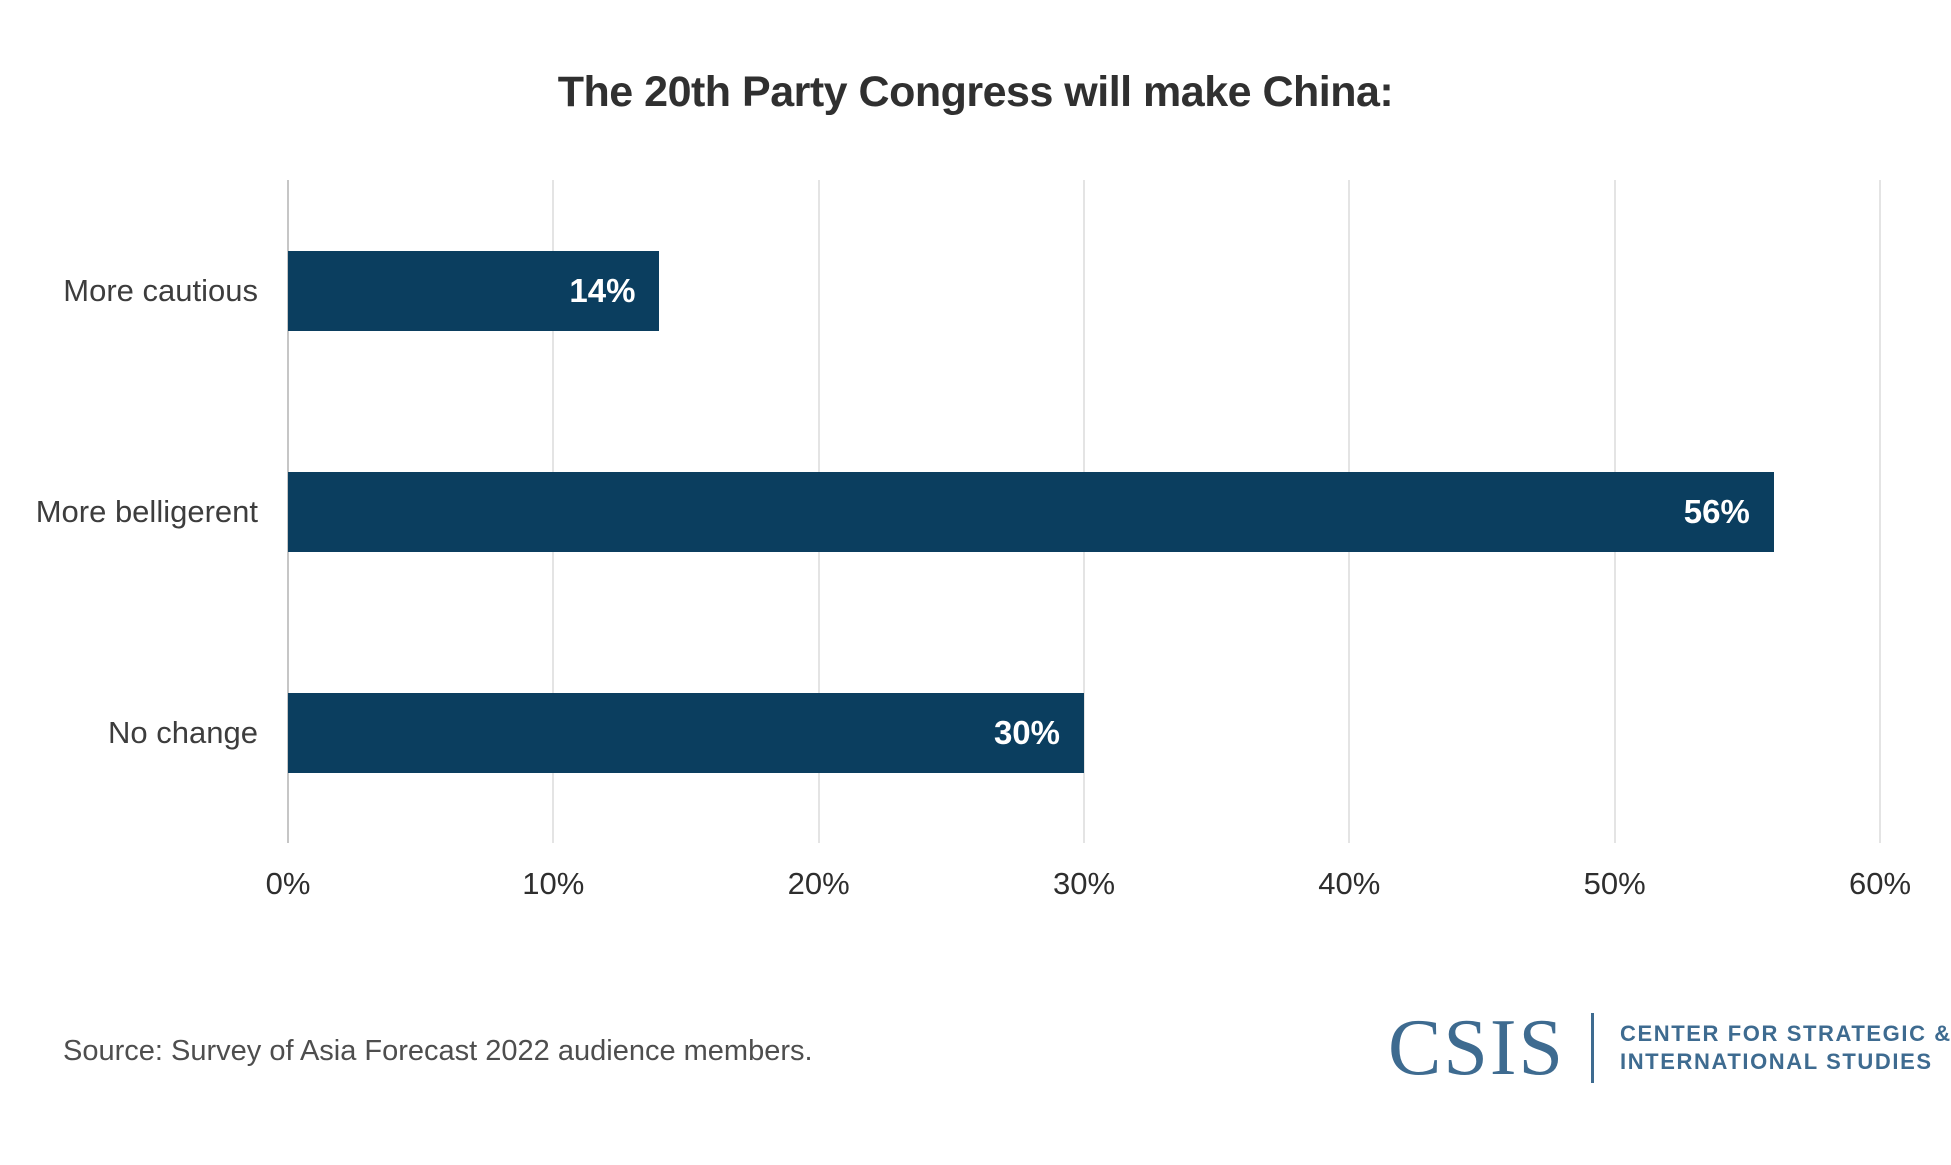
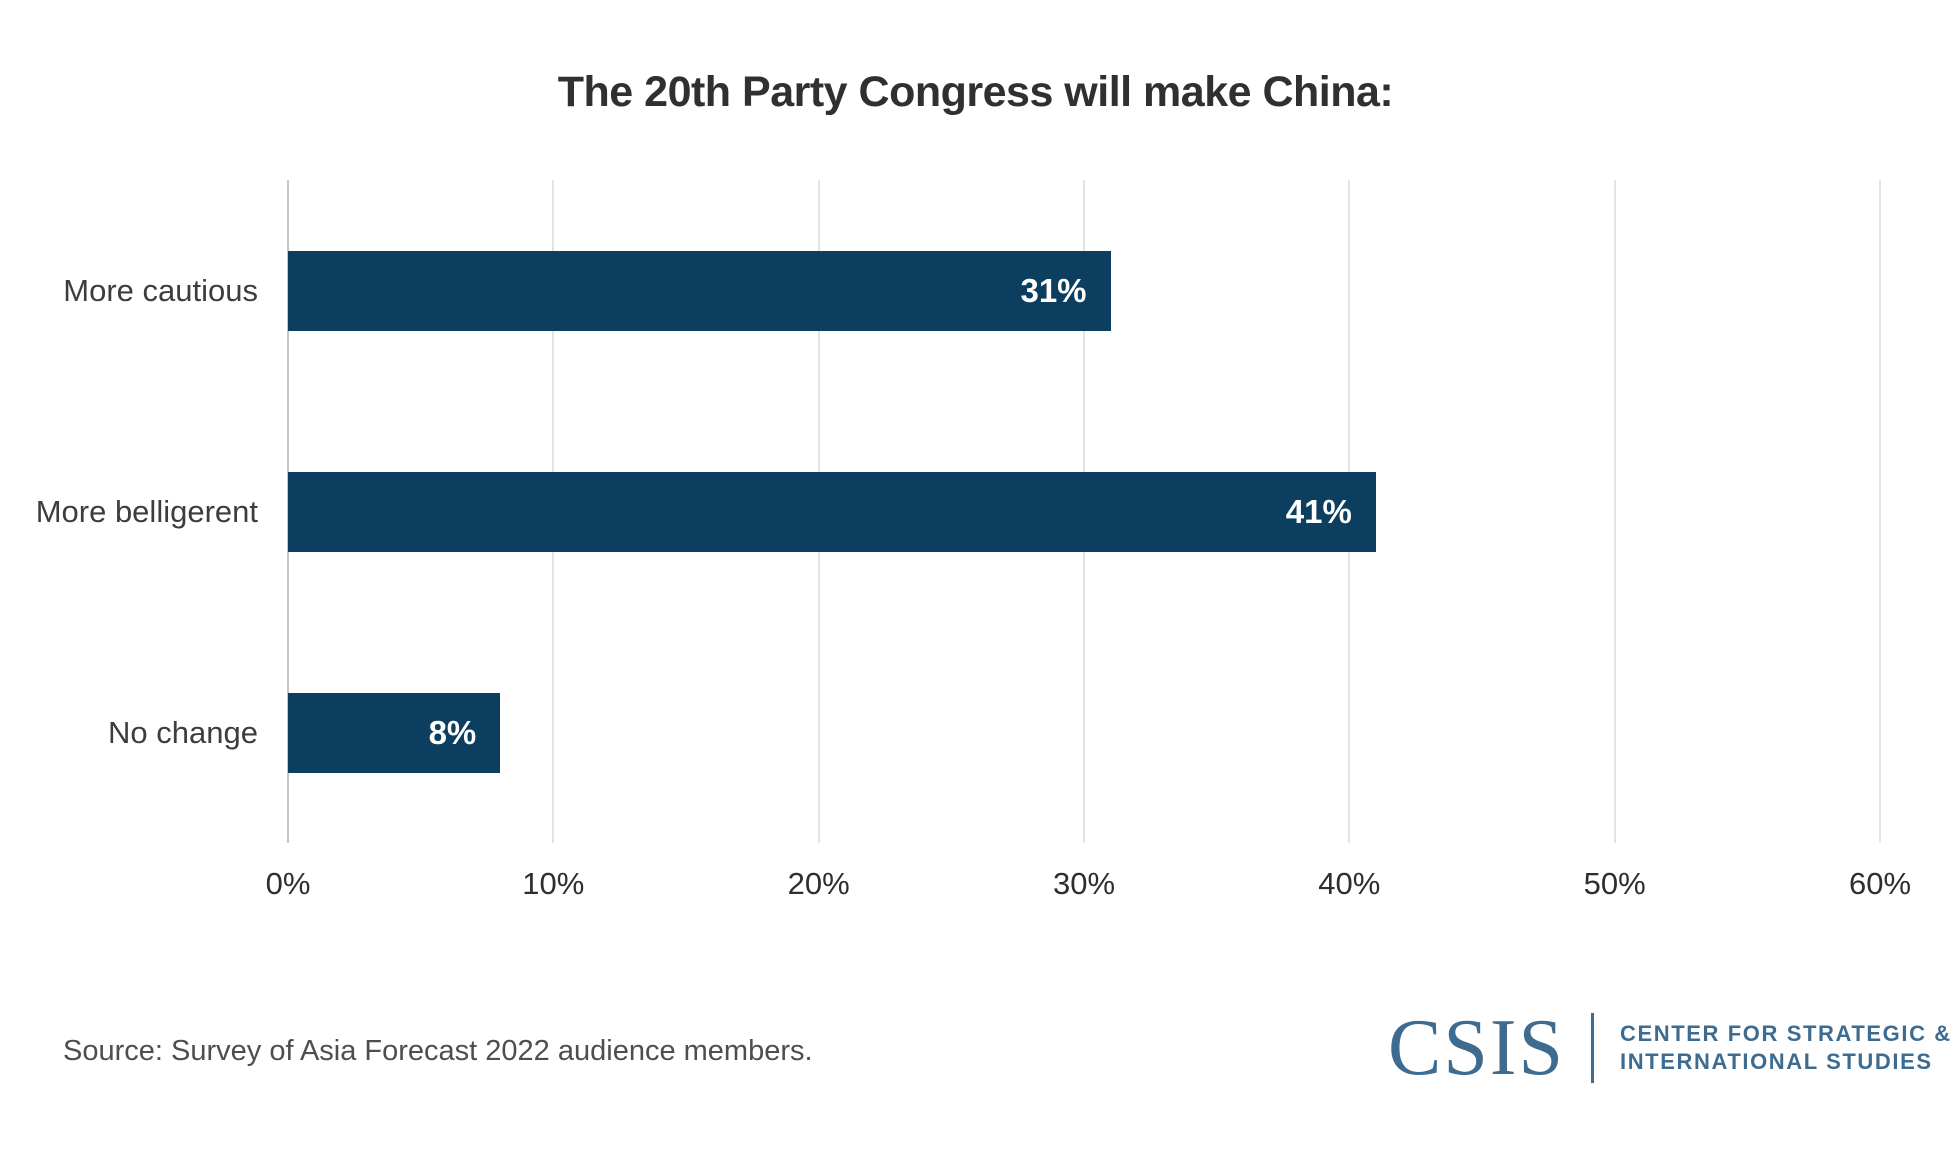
More cautious: 14% -> 31%
More belligerent: 56% -> 41%
No change: 30% -> 8%
